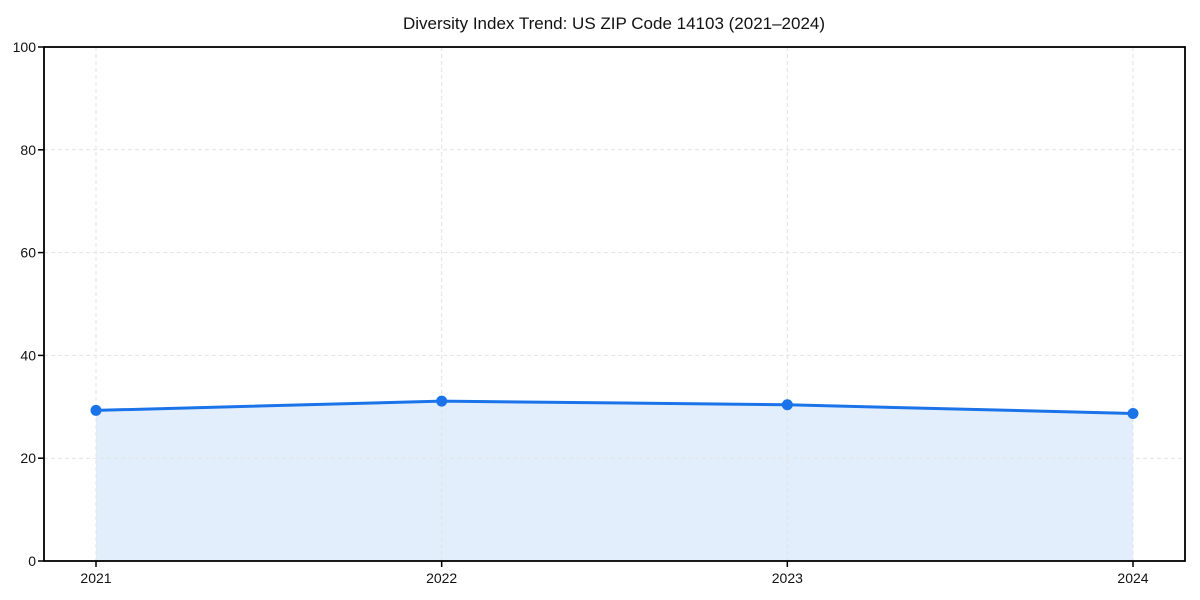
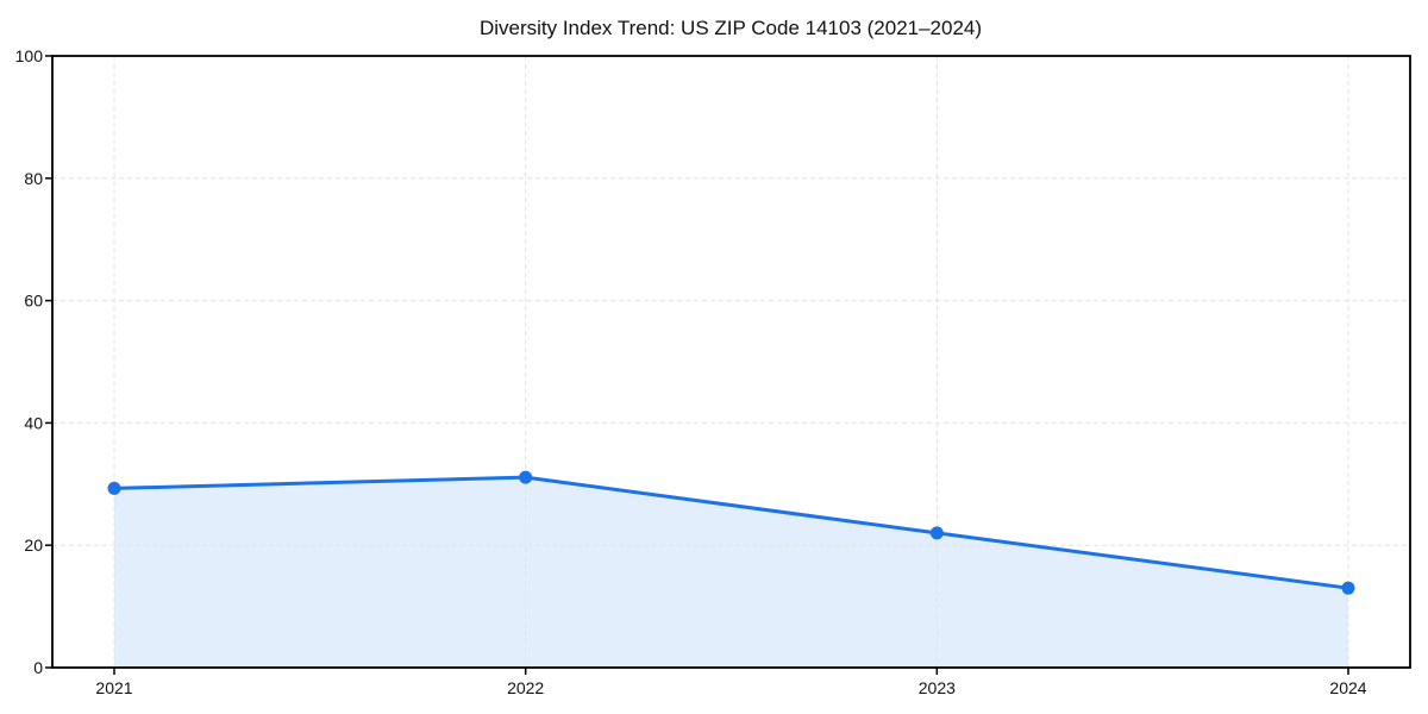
2023: 30 -> 22
2024: 29 -> 13
